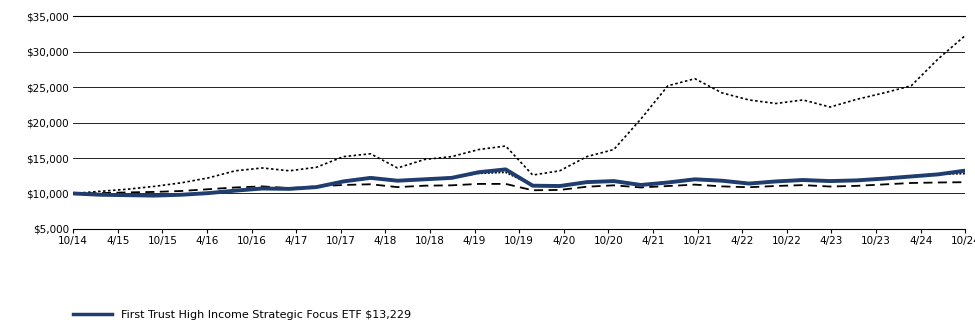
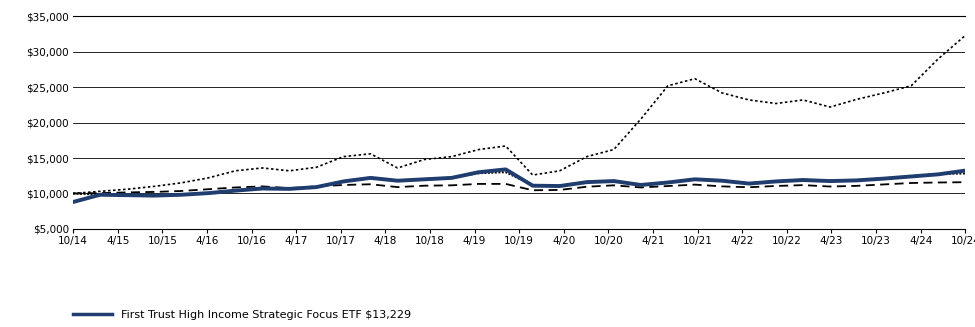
First Trust High Income Strategic Focus ETF $13,229/10/14: $10,000 -> $8,800
